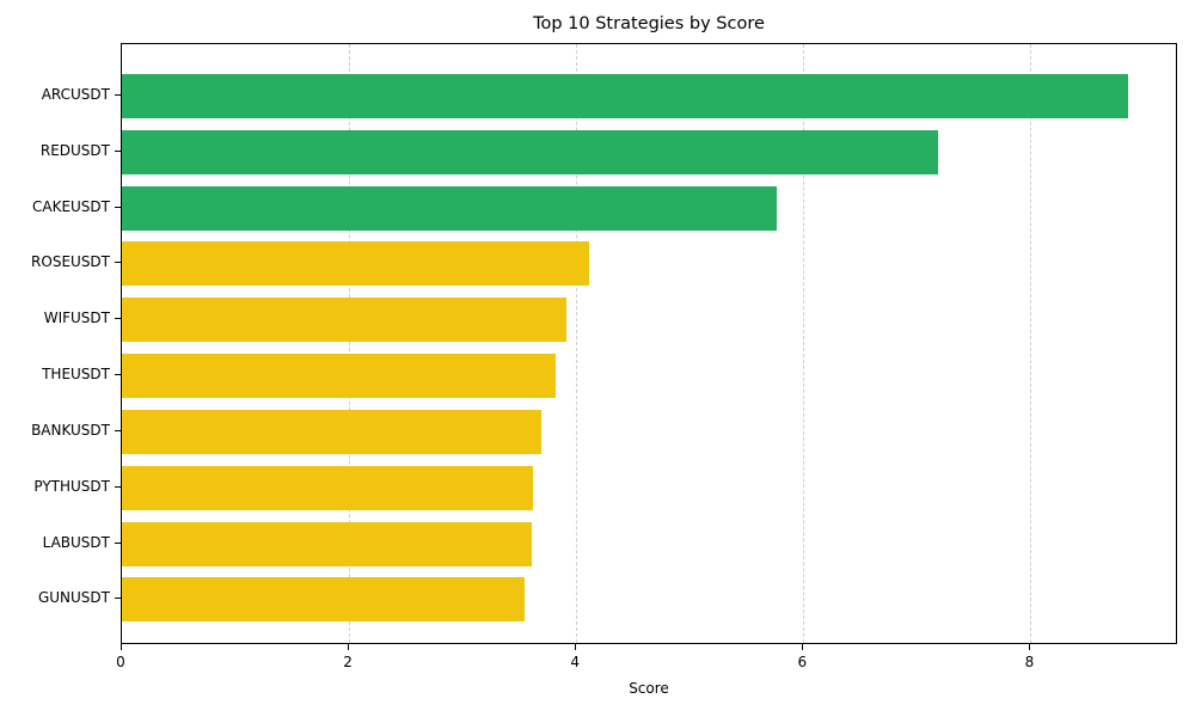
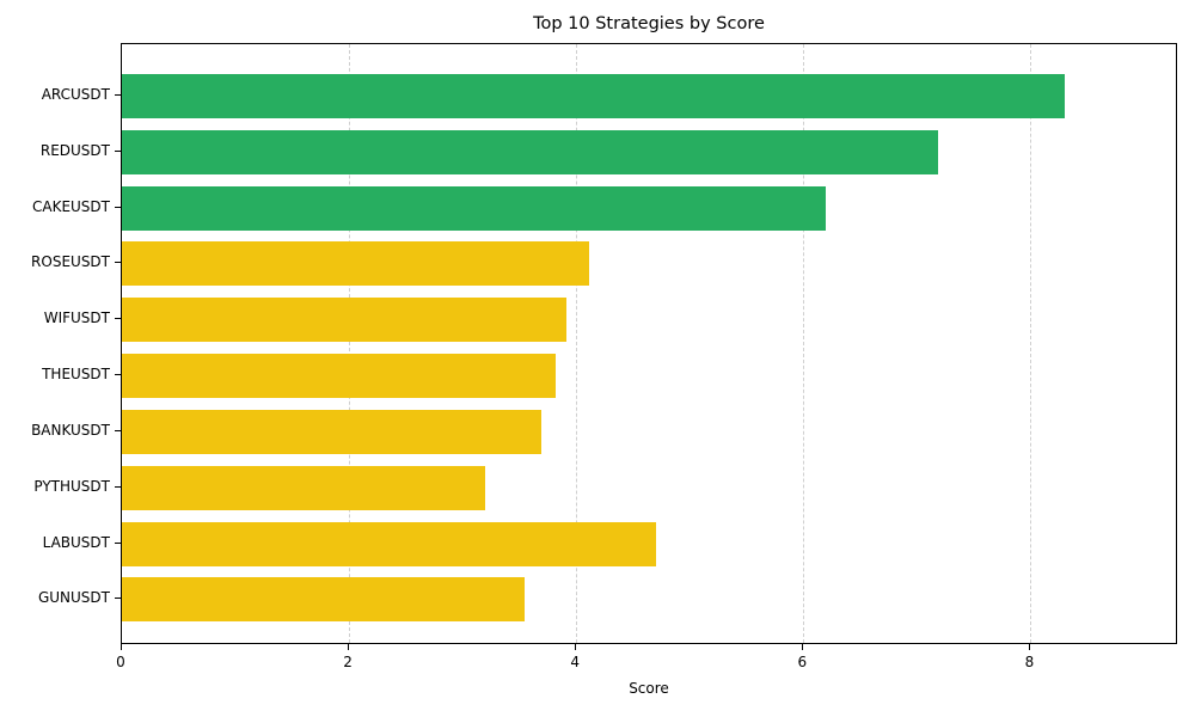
ARCUSDT: 8.9 -> 8.3
CAKEUSDT: 5.8 -> 6.2
PYTHUSDT: 3.6 -> 3.2
LABUSDT: 3.6 -> 4.7
